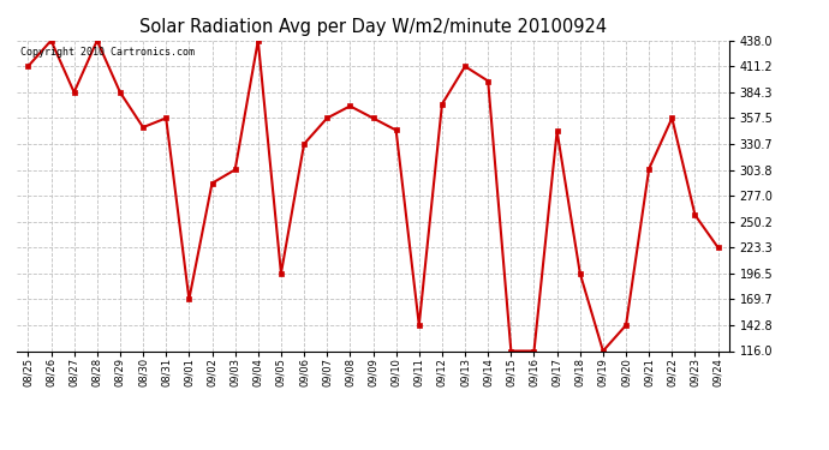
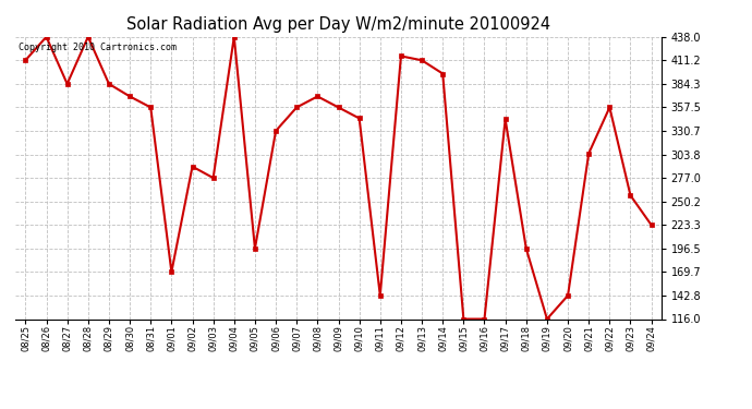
08/30: 348 -> 370
09/03: 304 -> 277
09/12: 372 -> 416
